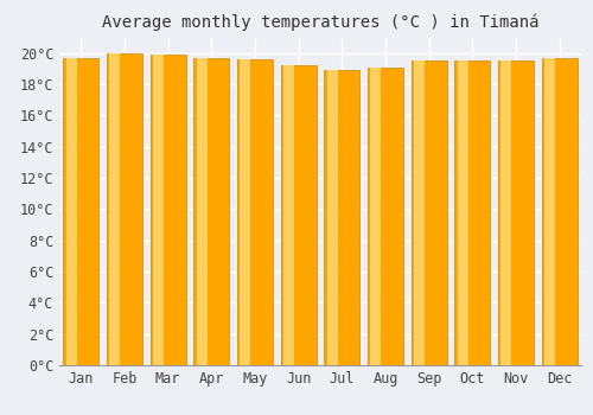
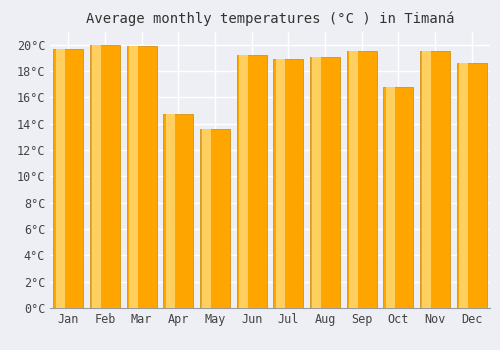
Apr: 19.7°C -> 14.7°C
May: 19.6°C -> 13.6°C
Oct: 19.5°C -> 16.8°C
Dec: 19.7°C -> 18.6°C
